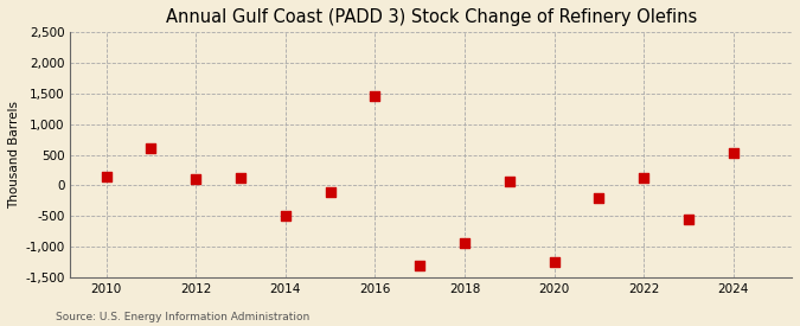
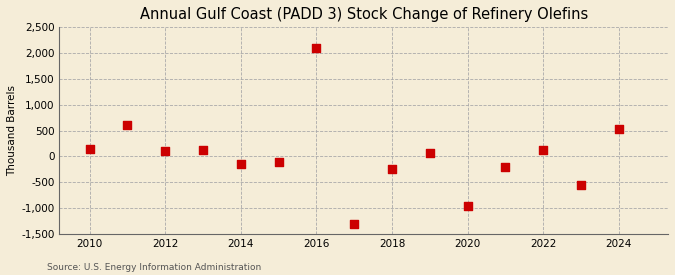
2014: -500 -> -150
2016: 1,460 -> 2,100
2018: -940 -> -250
2020: -1,240 -> -950
